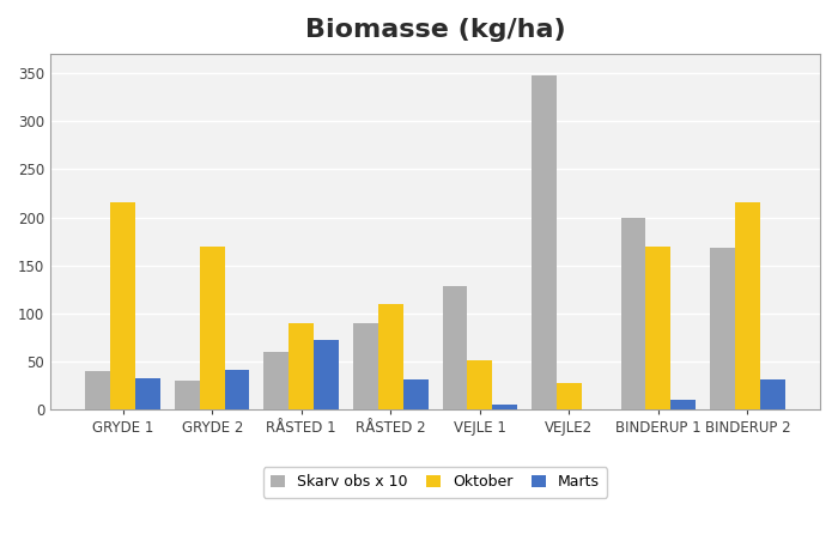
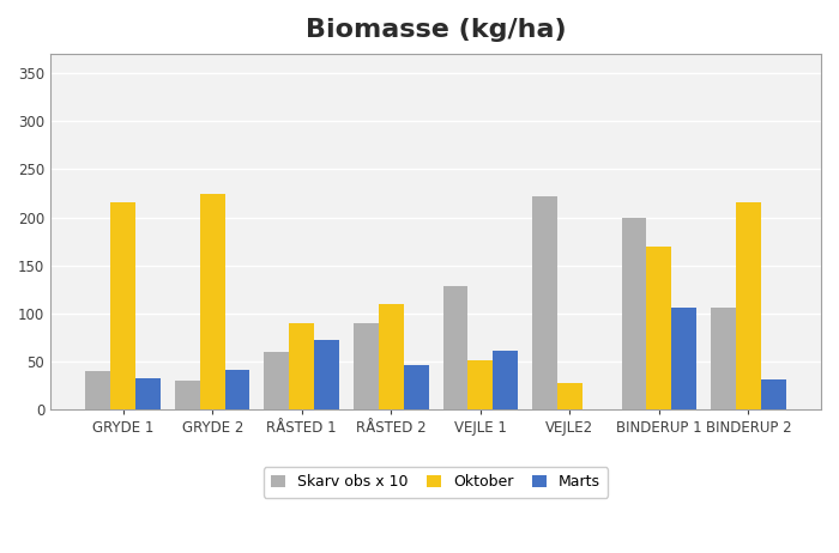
Oktober/GRYDE 2: 170 -> 224
Marts/RÅSTED 2: 32 -> 46
Marts/VEJLE 1: 6 -> 62
Skarv obs x 10/VEJLE2: 348 -> 222
Marts/BINDERUP 1: 11 -> 106
Skarv obs x 10/BINDERUP 2: 168 -> 106
